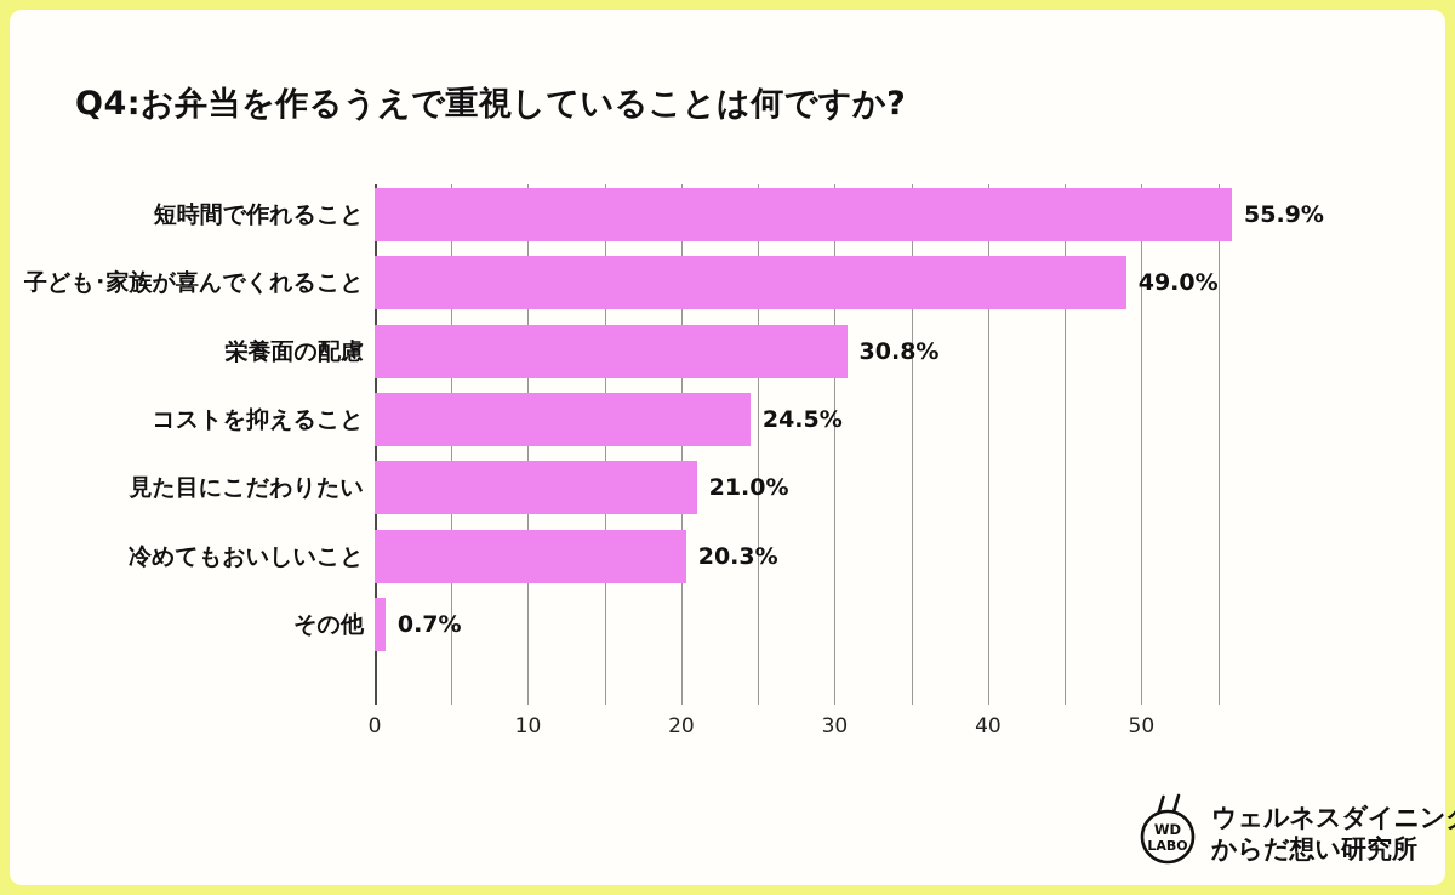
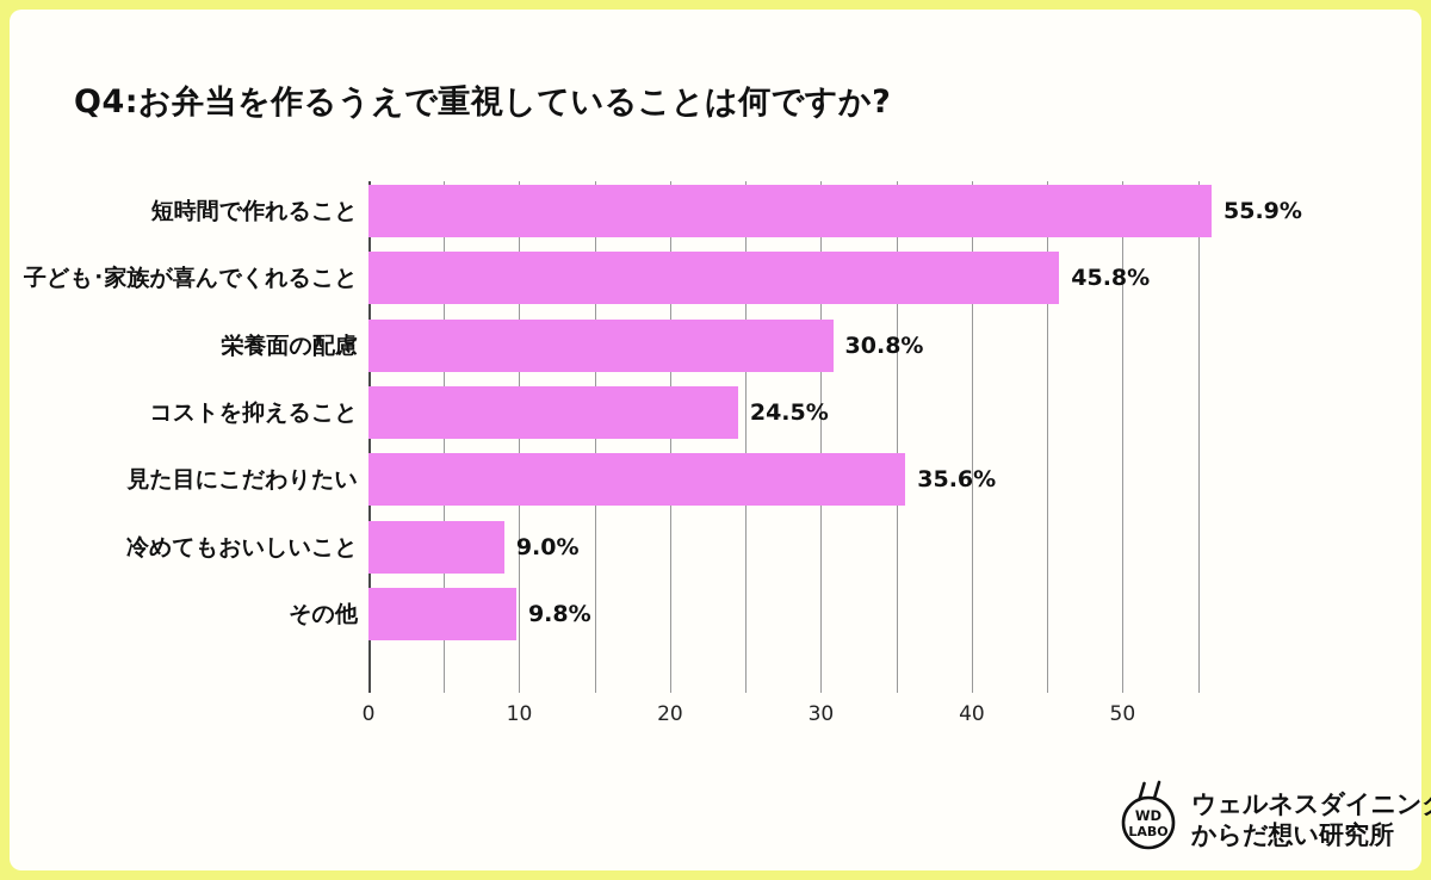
子ども･家族が喜んでくれること: 49.0% -> 45.8%
見た目にこだわりたい: 21.0% -> 35.6%
冷めてもおいしいこと: 20.3% -> 9.0%
その他: 0.7% -> 9.8%
